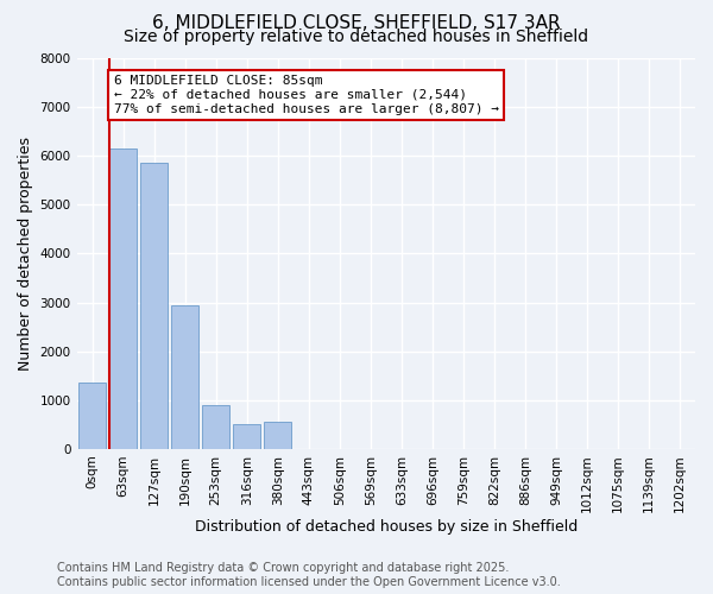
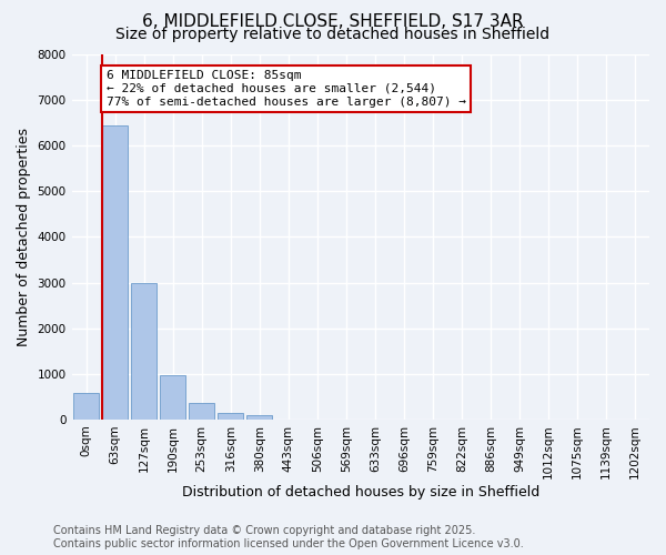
0sqm: 1350 -> 580
63sqm: 6150 -> 6450
127sqm: 5850 -> 2980
190sqm: 2950 -> 980
253sqm: 900 -> 360
316sqm: 500 -> 150
380sqm: 550 -> 100
